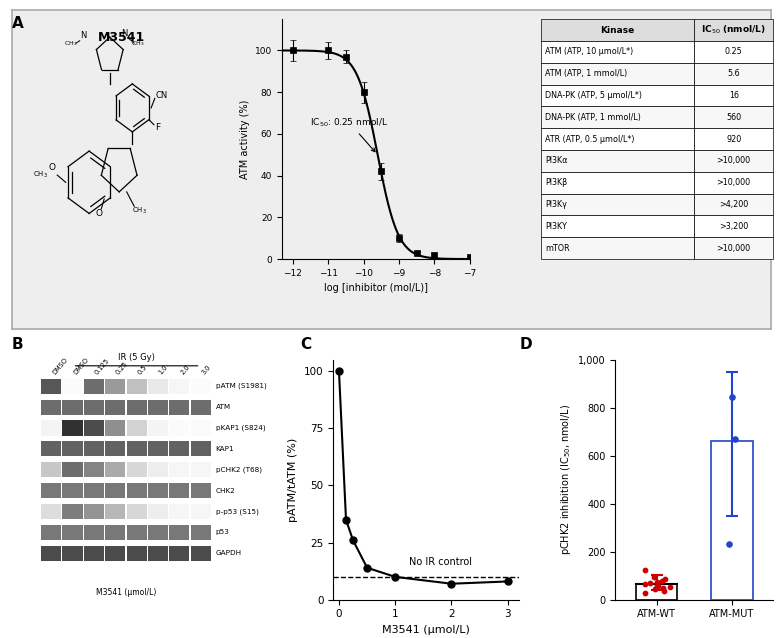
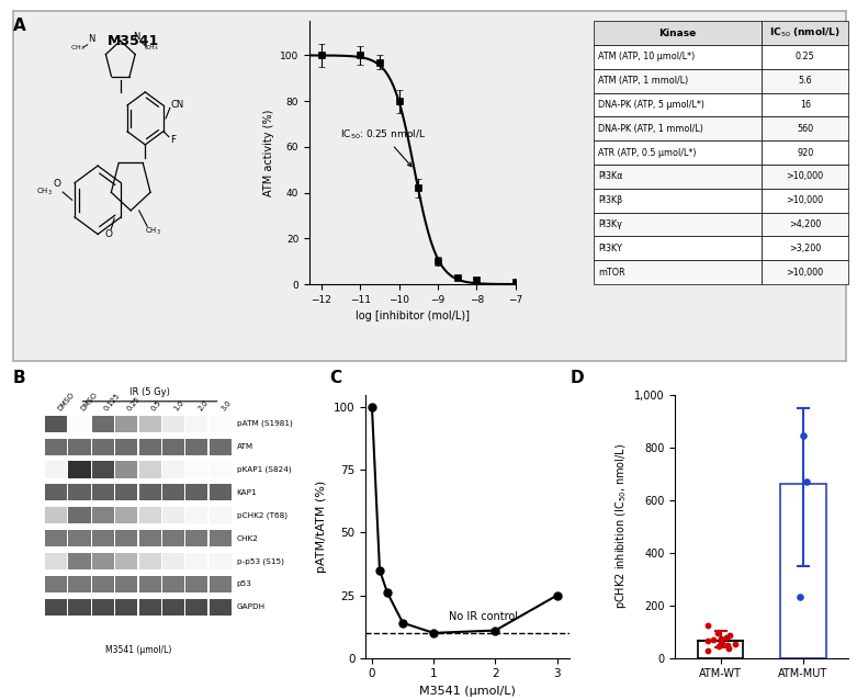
2: 7 -> 11
3: 8 -> 25
